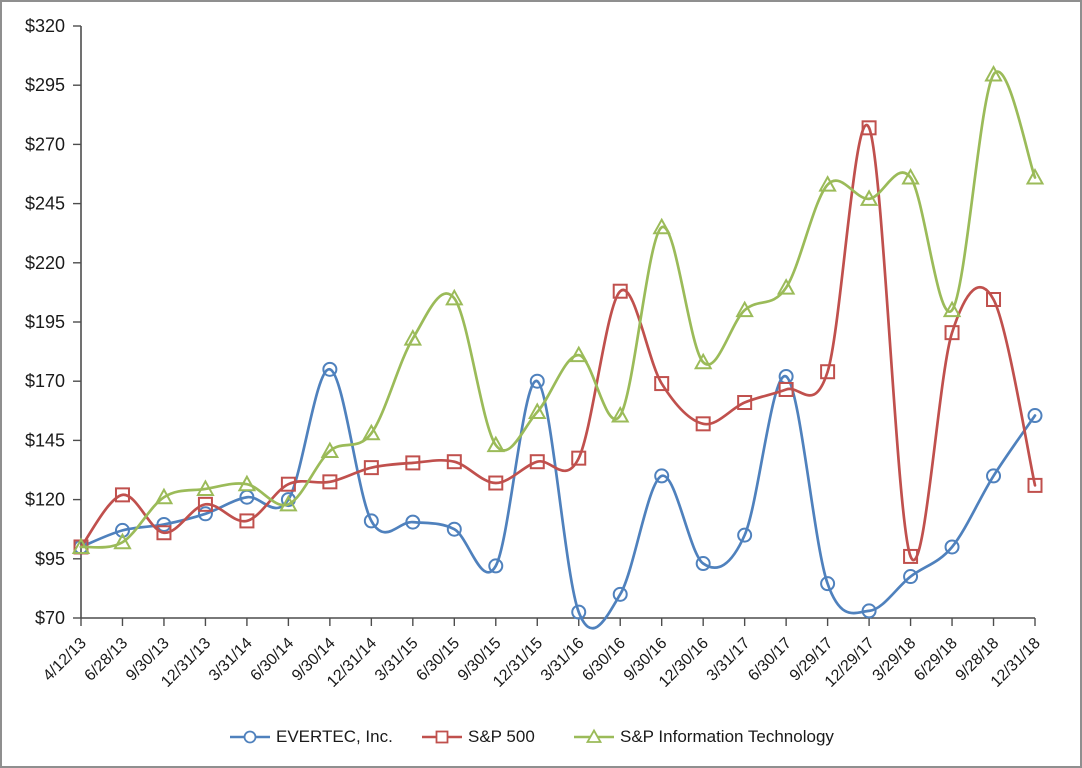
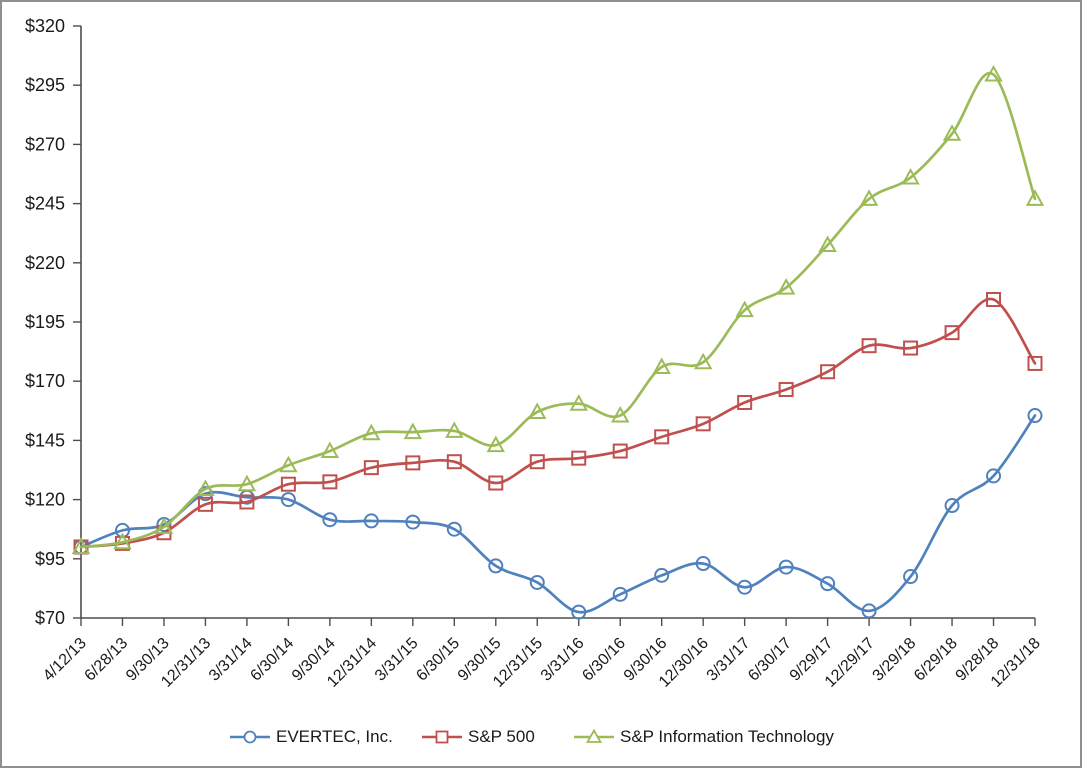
S&P 500/6/28/13: $122 -> $102
S&P Information Technology/9/30/13: $121 -> $108
EVERTEC, Inc./12/31/13: $114 -> $122
S&P 500/3/31/14: $111 -> $119
S&P Information Technology/6/30/14: $118 -> $134
EVERTEC, Inc./9/30/14: $175 -> $112
S&P Information Technology/3/31/15: $188 -> $148
S&P Information Technology/6/30/15: $205 -> $149
EVERTEC, Inc./12/31/15: $170 -> $85
S&P Information Technology/3/31/16: $181 -> $160
S&P 500/6/30/16: $208 -> $140
EVERTEC, Inc./9/30/16: $130 -> $88
S&P 500/9/30/16: $169 -> $146
S&P Information Technology/9/30/16: $235 -> $176
EVERTEC, Inc./3/31/17: $105 -> $83
EVERTEC, Inc./6/30/17: $172 -> $92
S&P Information Technology/9/29/17: $253 -> $228
S&P 500/12/29/17: $277 -> $185
S&P 500/3/29/18: $96 -> $184
EVERTEC, Inc./6/29/18: $100 -> $118
S&P Information Technology/6/29/18: $200 -> $274
S&P 500/12/31/18: $126 -> $178
S&P Information Technology/12/31/18: $256 -> $247
